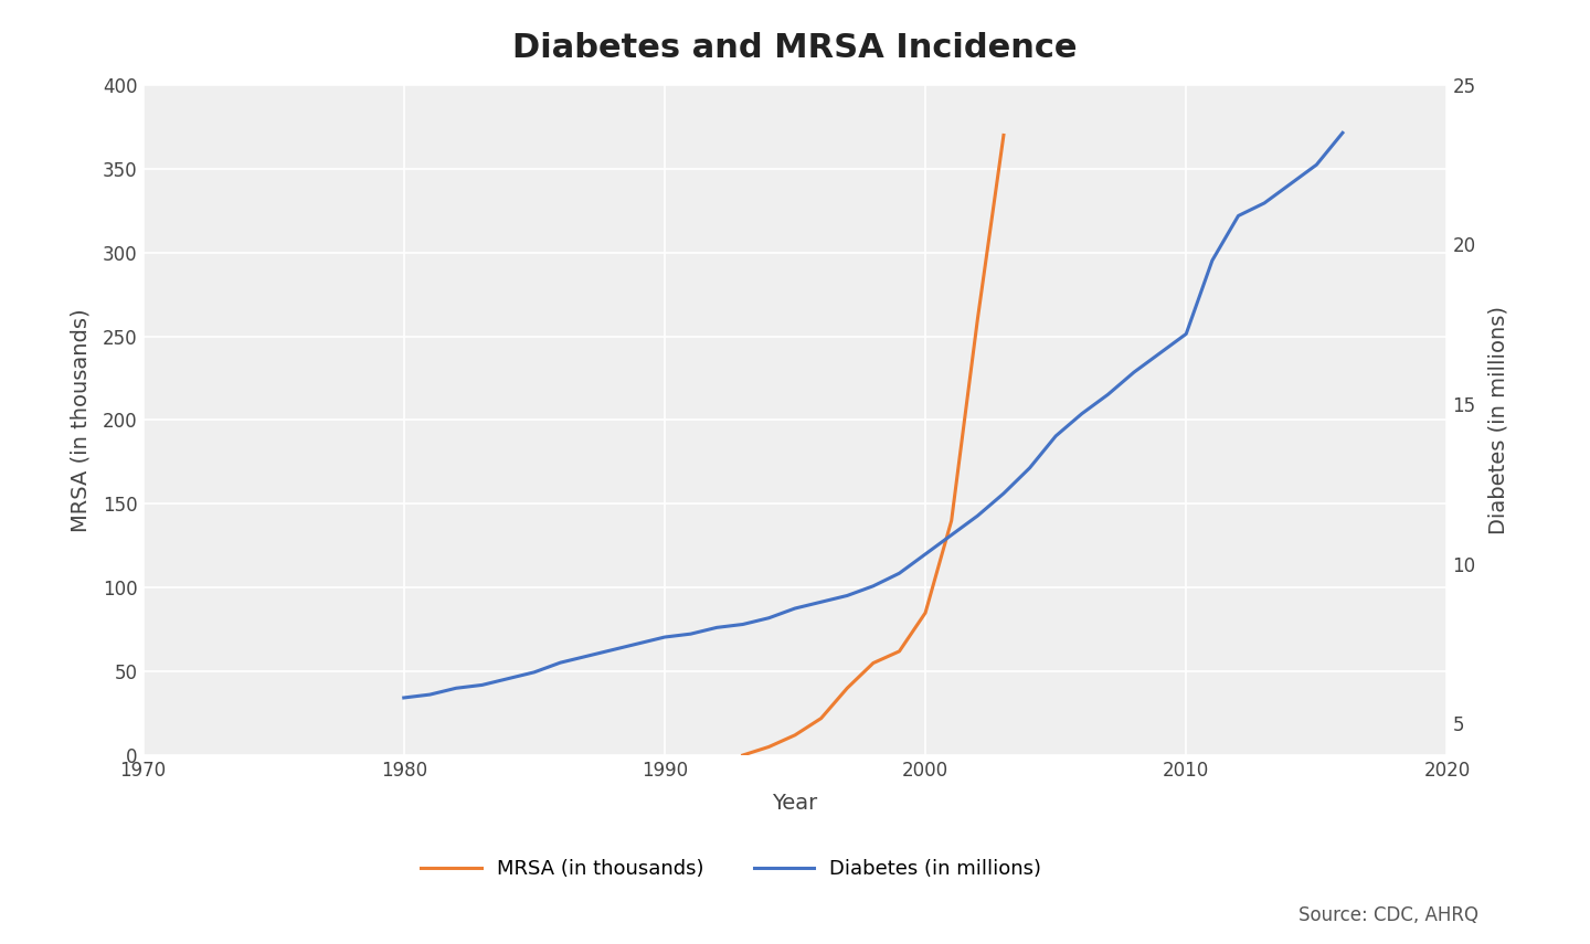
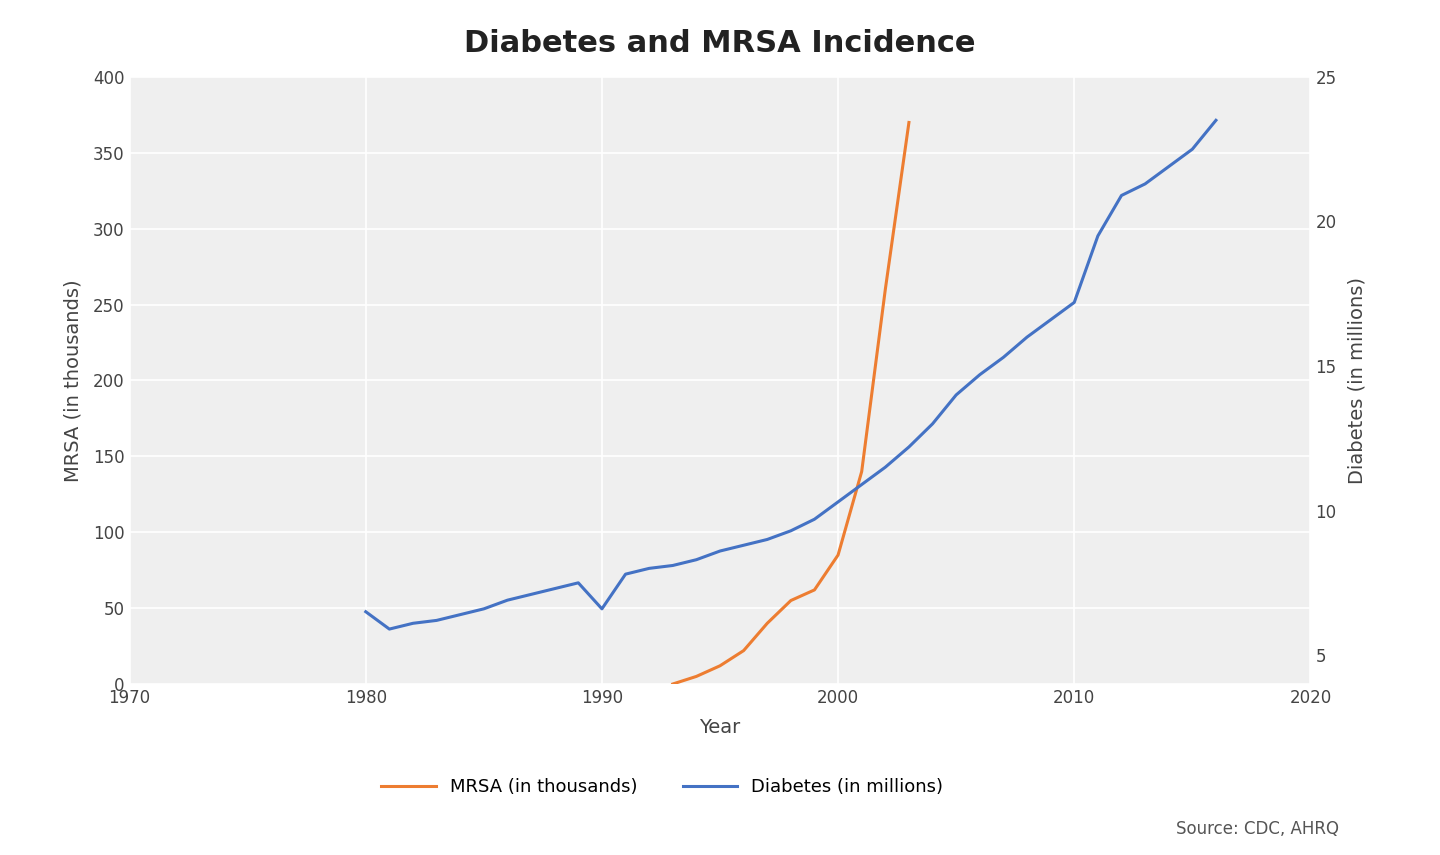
Diabetes (in millions)/1980: 5.8 -> 6.5
Diabetes (in millions)/1990: 7.7 -> 6.6
